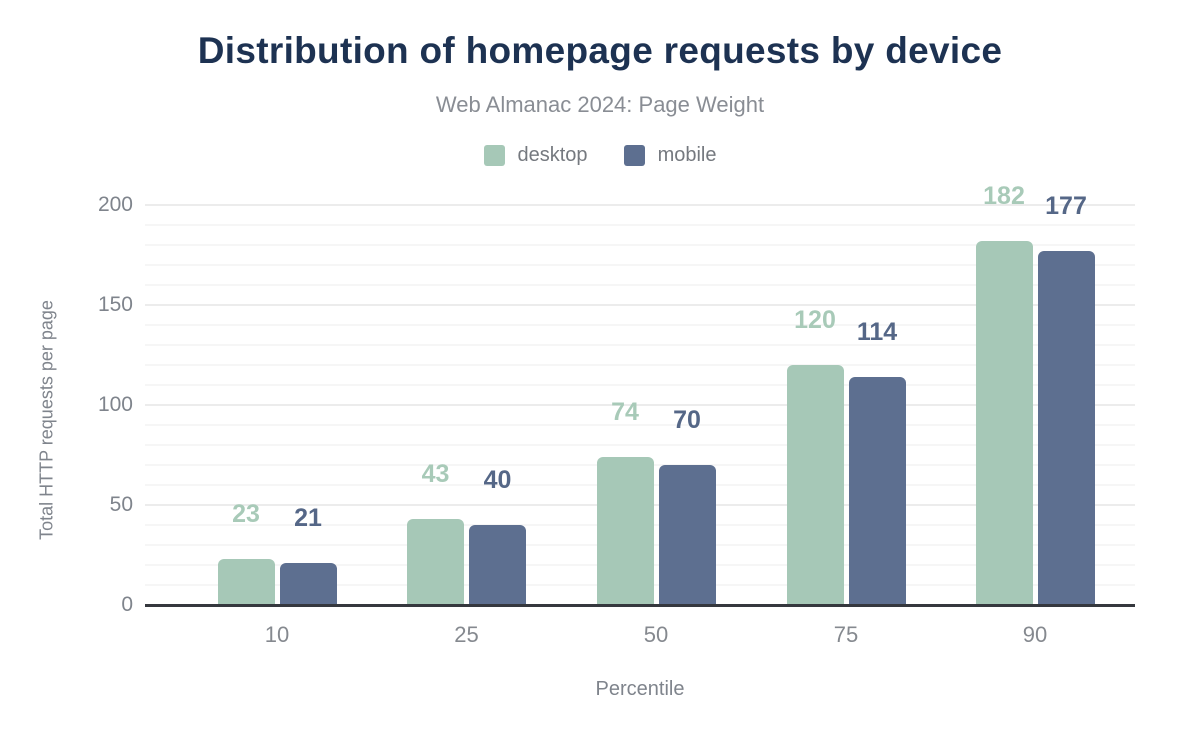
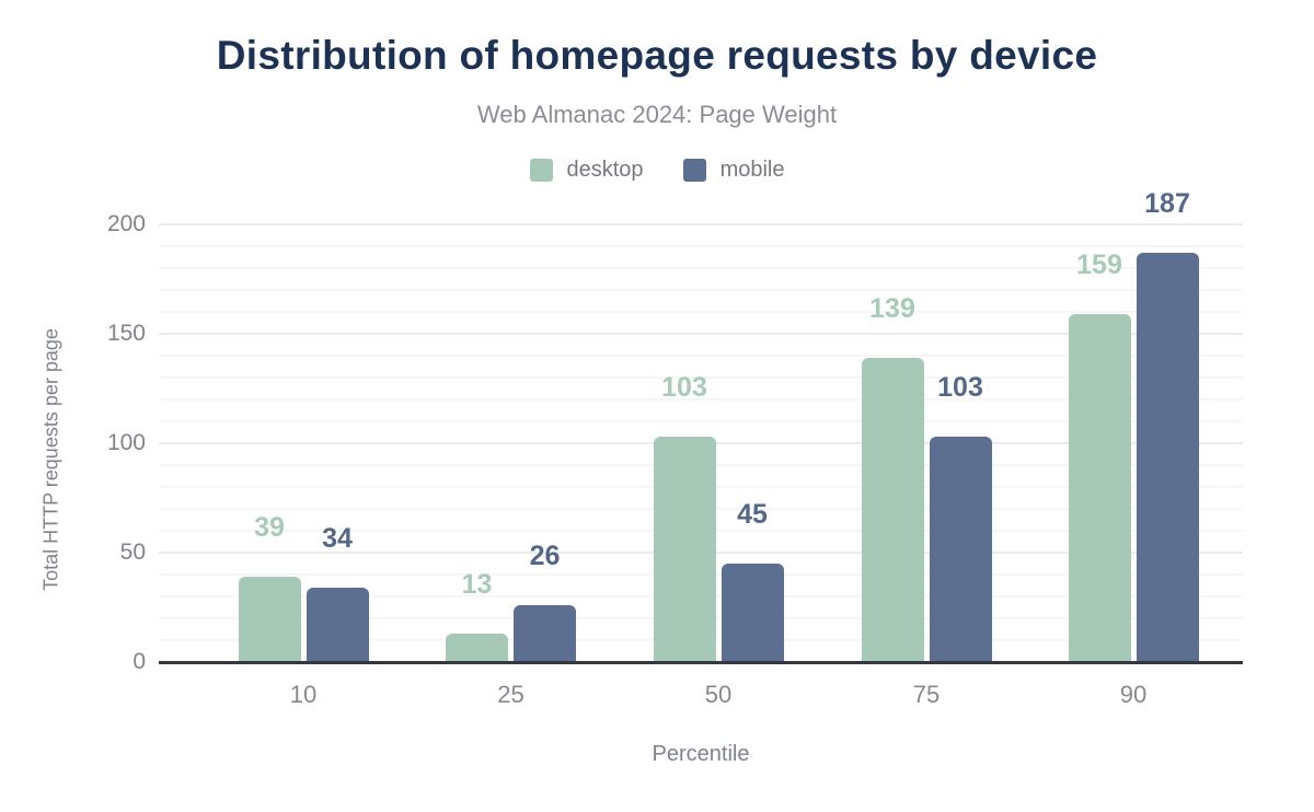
desktop/10: 23 -> 39
mobile/10: 21 -> 34
desktop/25: 43 -> 13
mobile/25: 40 -> 26
desktop/50: 74 -> 103
mobile/50: 70 -> 45
desktop/75: 120 -> 139
mobile/75: 114 -> 103
desktop/90: 182 -> 159
mobile/90: 177 -> 187
